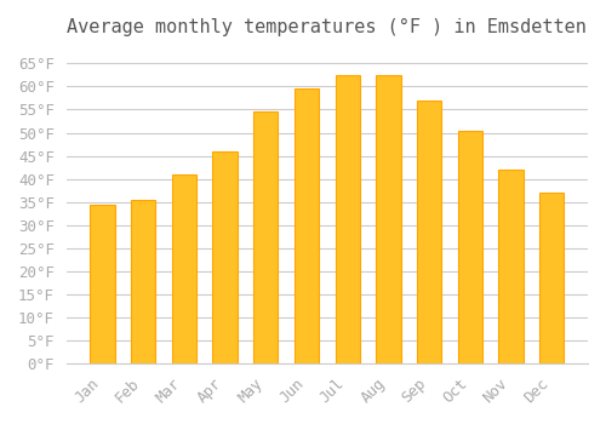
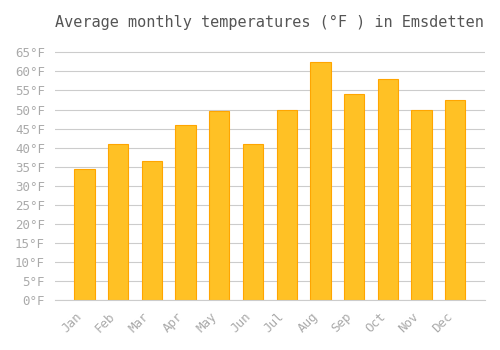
Feb: 35.5°F -> 41.0°F
Mar: 41.0°F -> 36.5°F
May: 54.5°F -> 49.5°F
Jun: 59.5°F -> 41.0°F
Jul: 62.5°F -> 50.0°F
Sep: 57.0°F -> 54.0°F
Oct: 50.5°F -> 58.0°F
Nov: 42.0°F -> 50.0°F
Dec: 37.0°F -> 52.5°F
